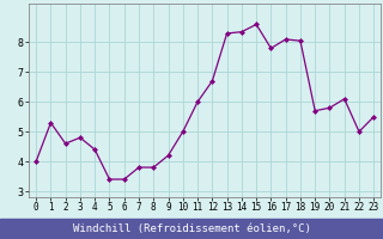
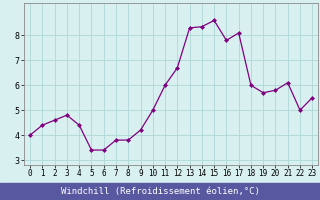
1: 5.30 -> 4.40
18: 8.05 -> 6.00
